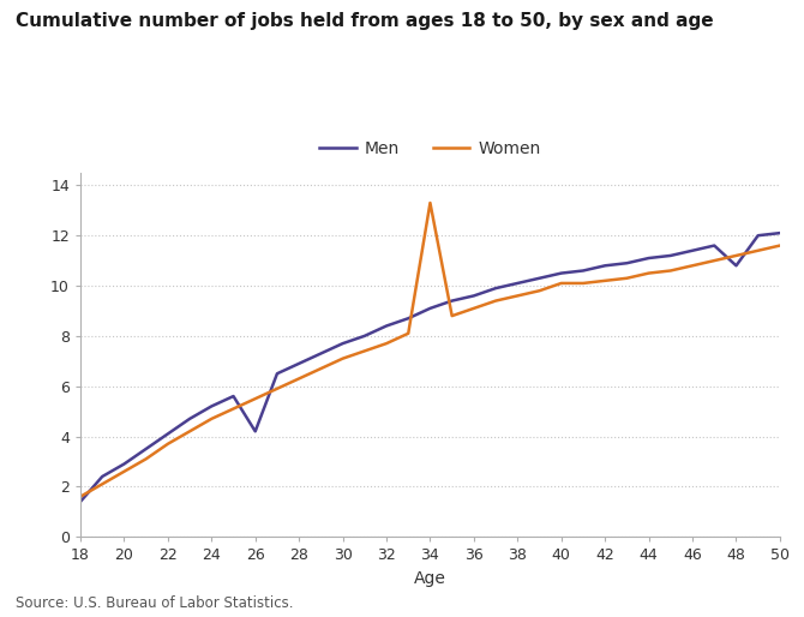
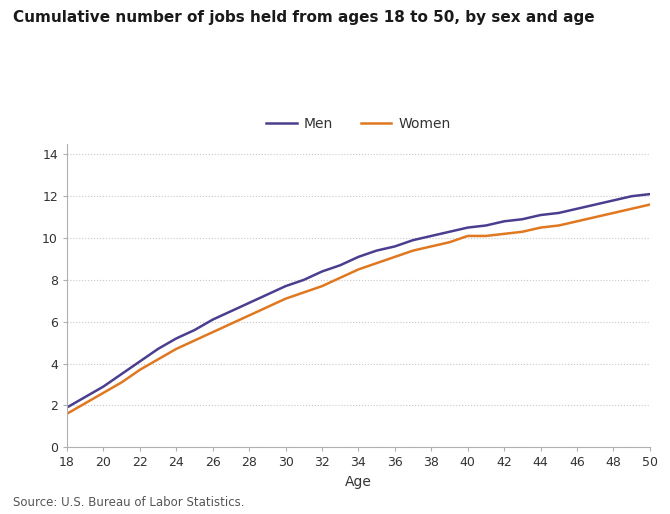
Men/18: 1.4 -> 1.9
Men/26: 4.2 -> 6.1
Women/34: 13.3 -> 8.5
Men/48: 10.8 -> 11.8
